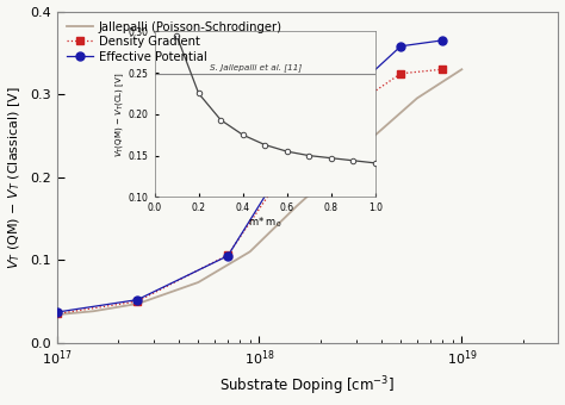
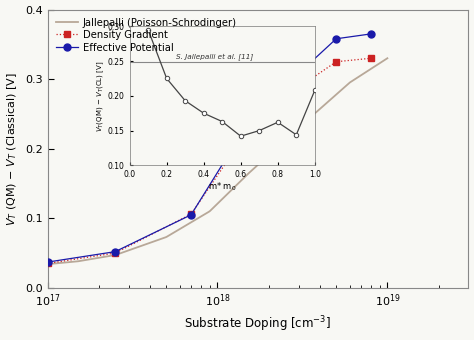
0.6: 0.155 -> 0.142
0.8: 0.147 -> 0.162
1.0: 0.141 -> 0.208
